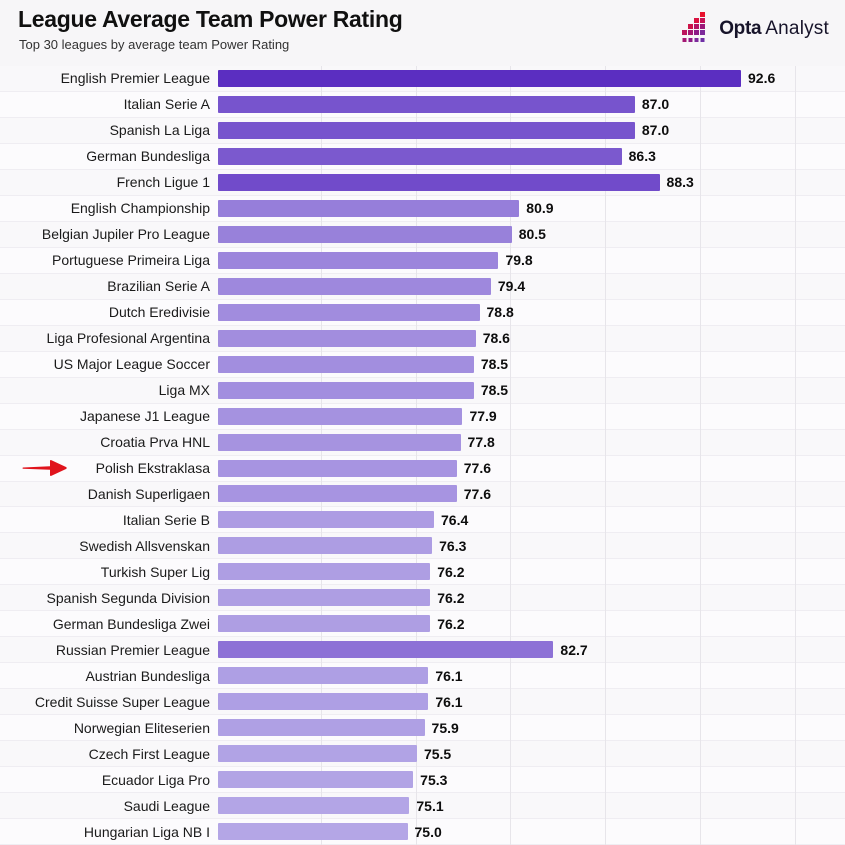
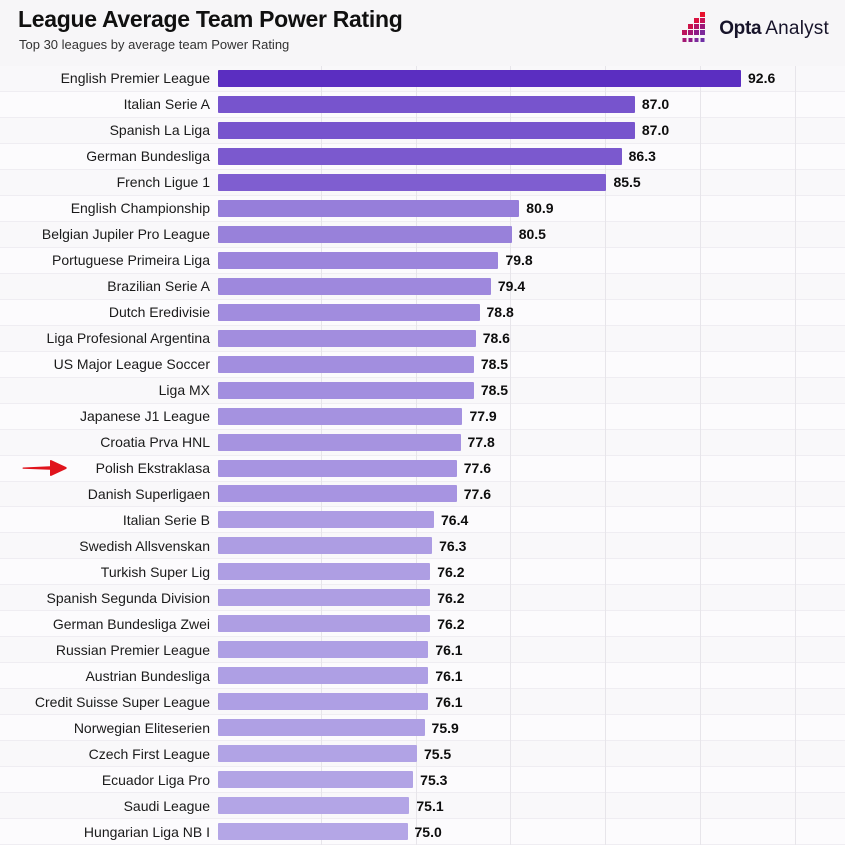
French Ligue 1: 88.3 -> 85.5
Russian Premier League: 82.7 -> 76.1
